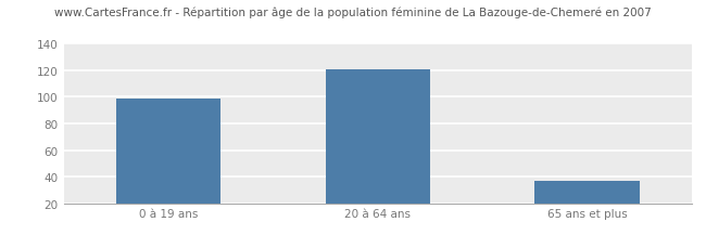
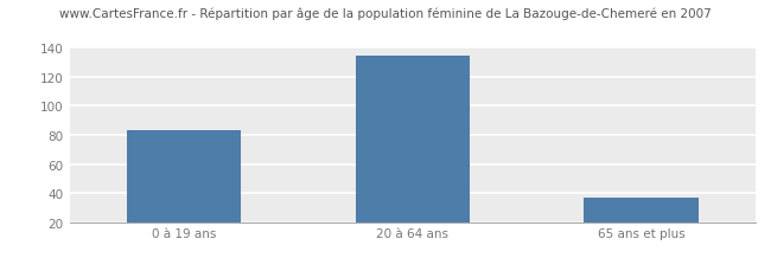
0 à 19 ans: 99 -> 83
20 à 64 ans: 121 -> 135
